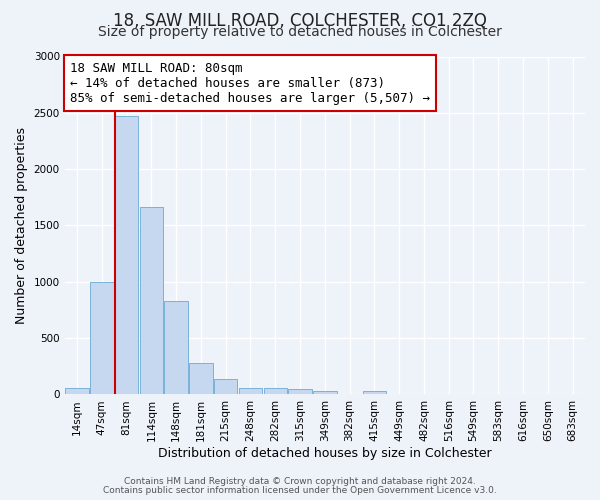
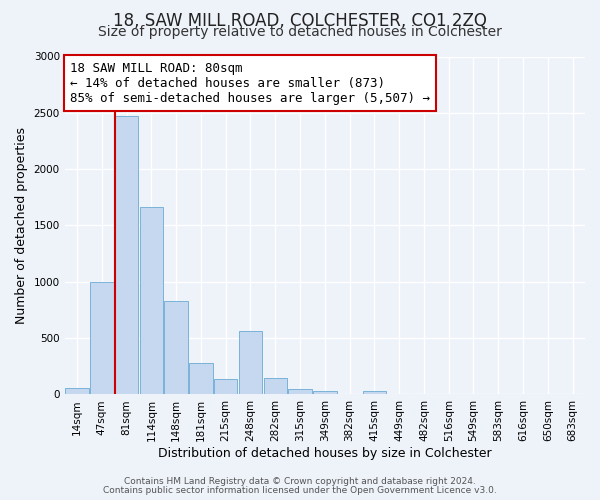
248sqm: 60 -> 560
282sqm: 60 -> 150
